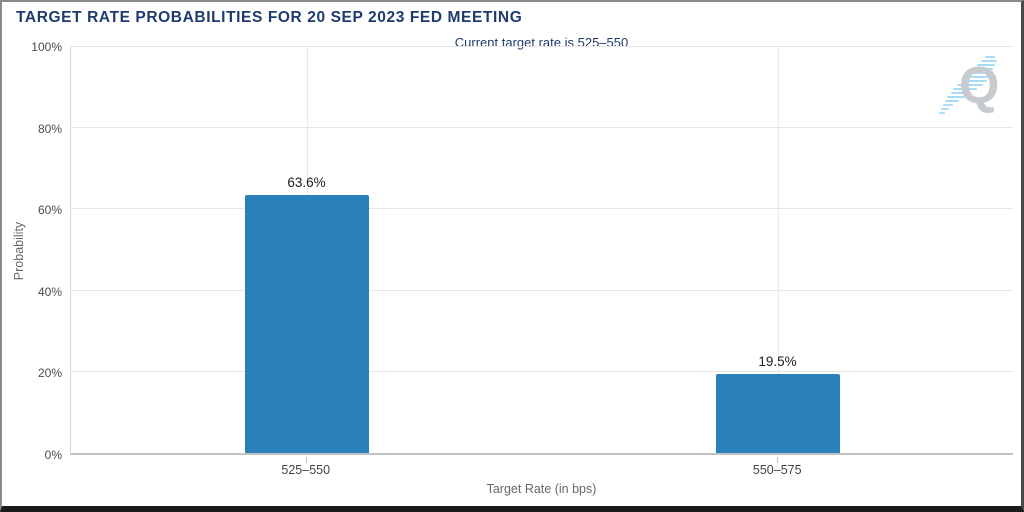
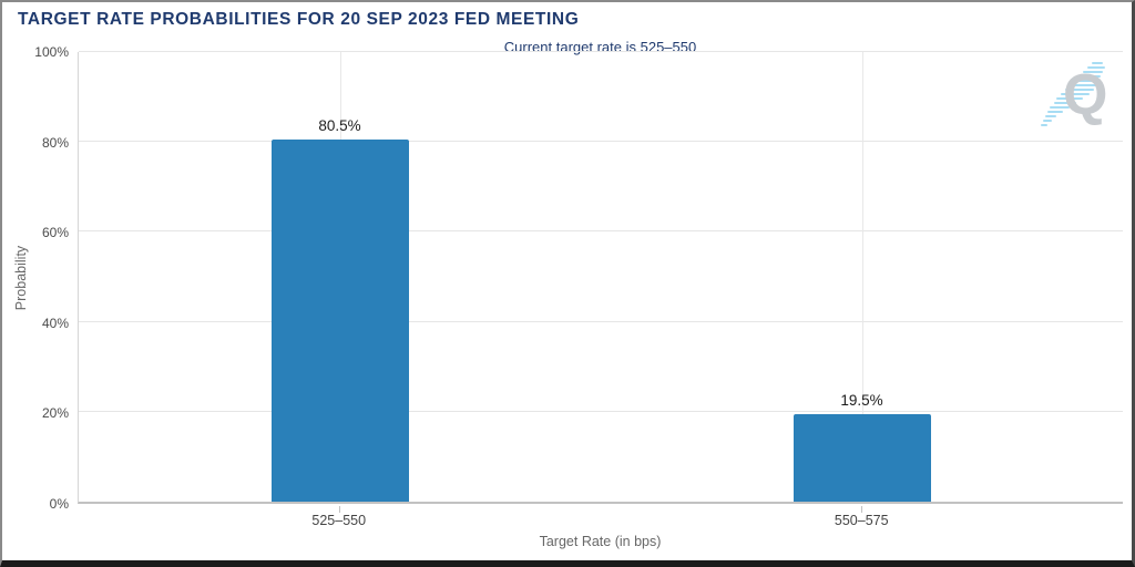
525–550: 63.6% -> 80.5%
